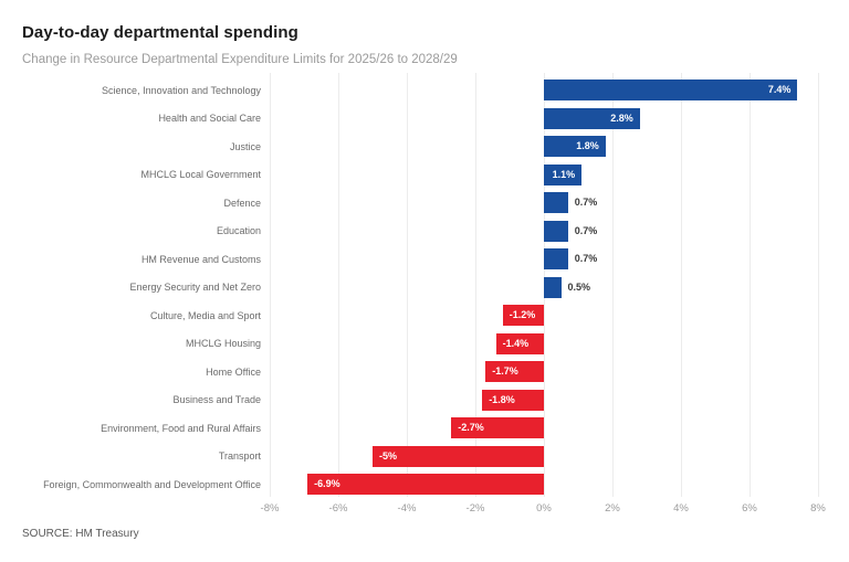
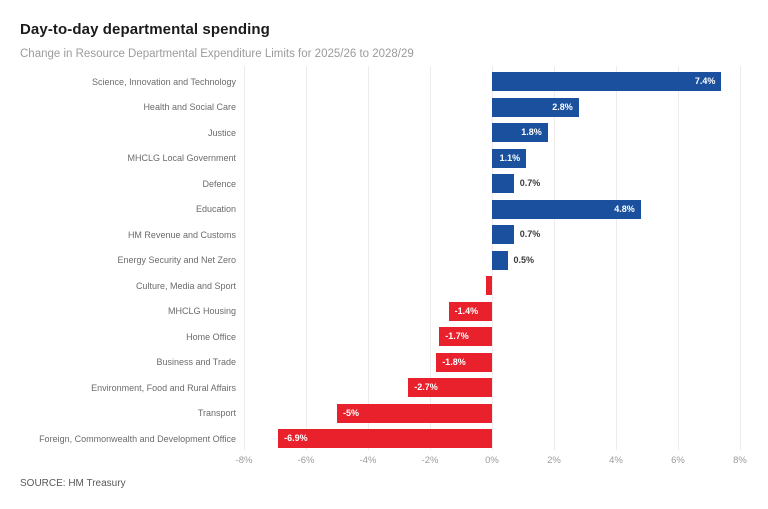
Education: 0.7% -> 4.8%
Culture, Media and Sport: -1.2% -> -0.2%
